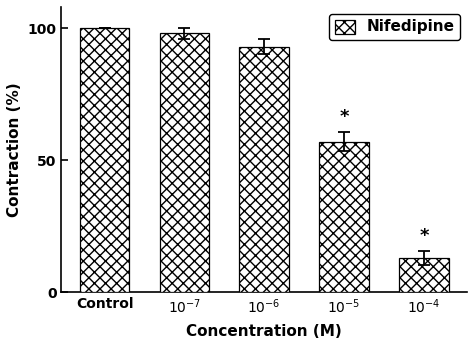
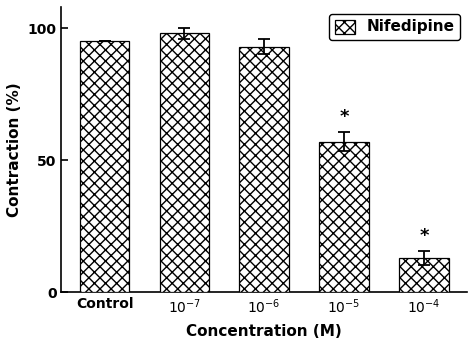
Control: 100 -> 95
